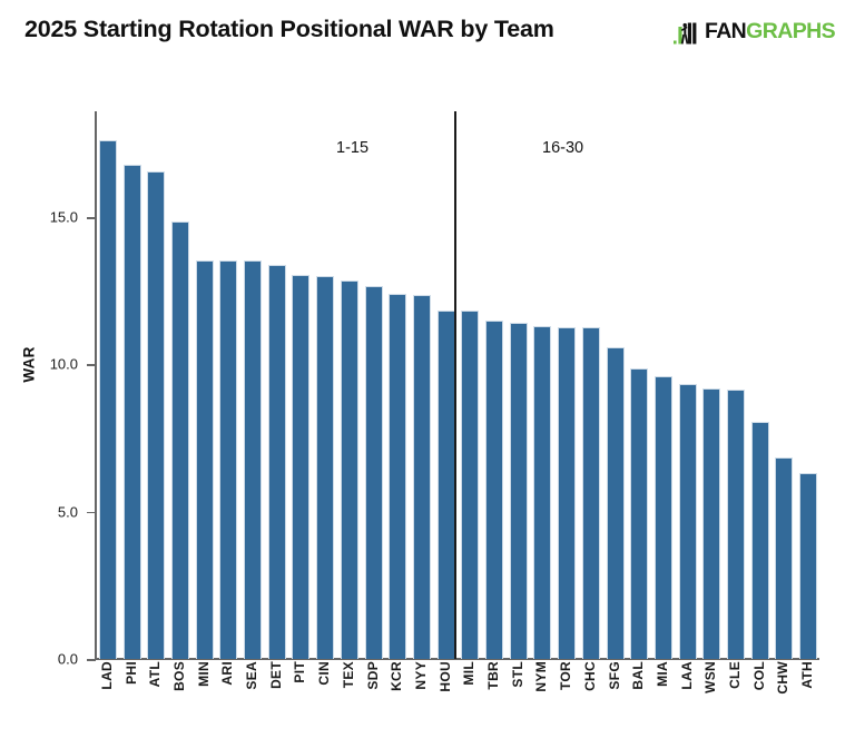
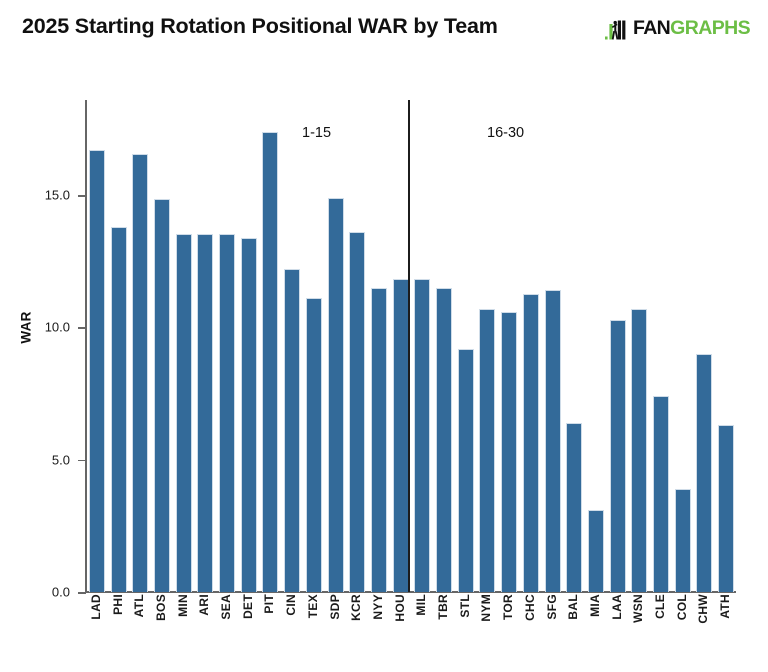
LAD: 17.6 -> 16.7
PHI: 16.8 -> 13.8
PIT: 13.1 -> 17.4
CIN: 13.0 -> 12.2
TEX: 12.8 -> 11.1
SDP: 12.7 -> 14.9
KCR: 12.4 -> 13.6
NYY: 12.3 -> 11.5
STL: 11.4 -> 9.2
NYM: 11.3 -> 10.7
TOR: 11.2 -> 10.6
SFG: 10.6 -> 11.4
BAL: 9.8 -> 6.4
MIA: 9.6 -> 3.1
LAA: 9.3 -> 10.3
WSN: 9.2 -> 10.7
CLE: 9.2 -> 7.4
COL: 8.1 -> 3.9
CHW: 6.8 -> 9.0
